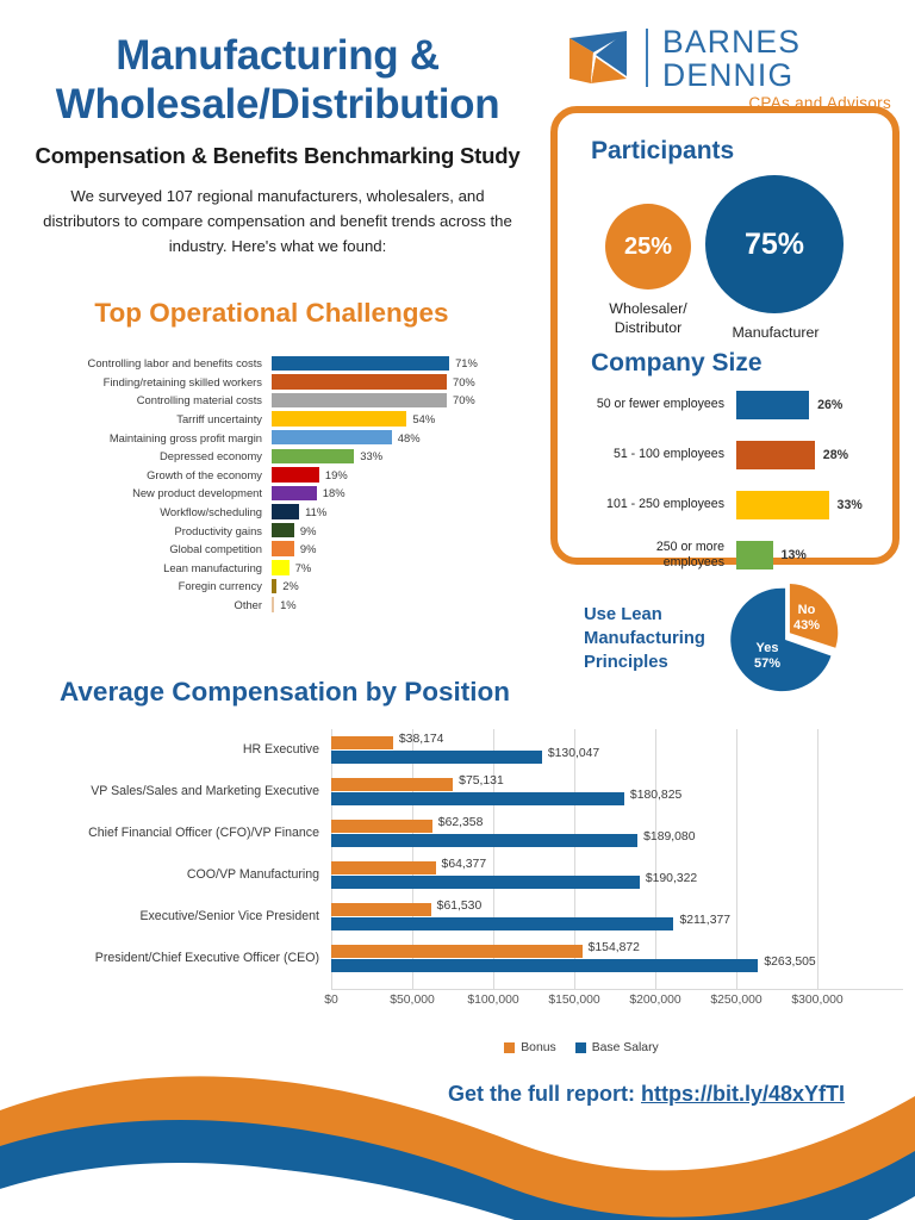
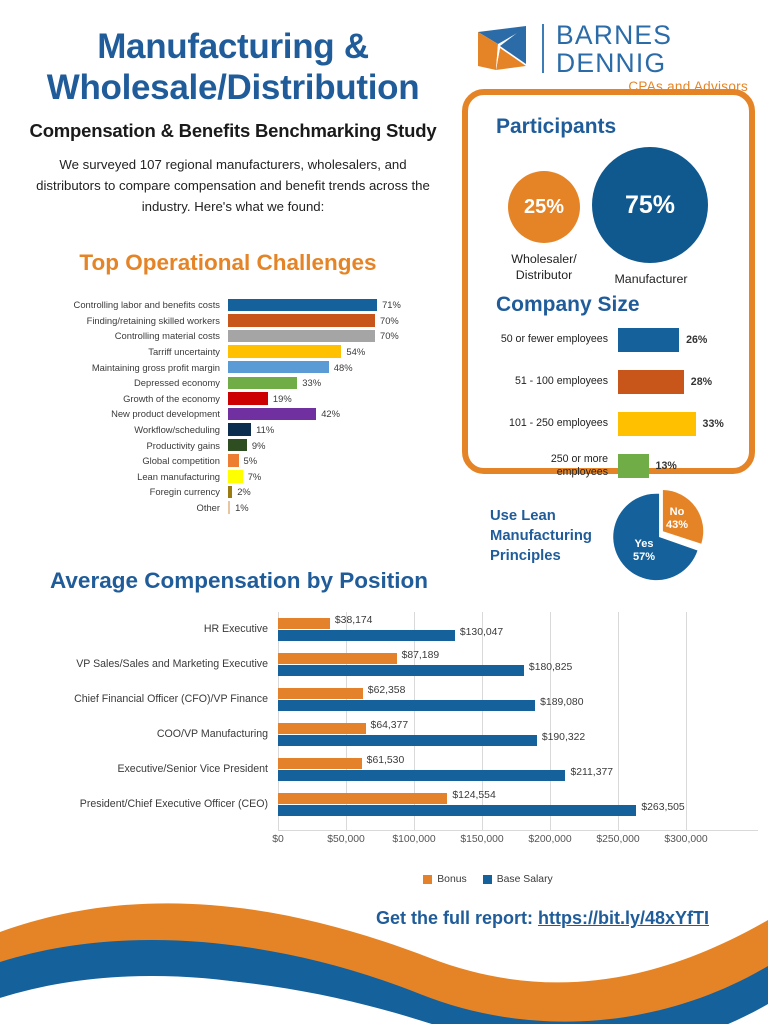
Top Operational Challenges/New product development: 18% -> 42%
Top Operational Challenges/Global competition: 9% -> 5%
Average Compensation by Position/Bonus/VP Sales/Sales and Marketing Executive: $75,131 -> $87,189
Average Compensation by Position/Bonus/President/Chief Executive Officer (CEO): $154,872 -> $124,554
